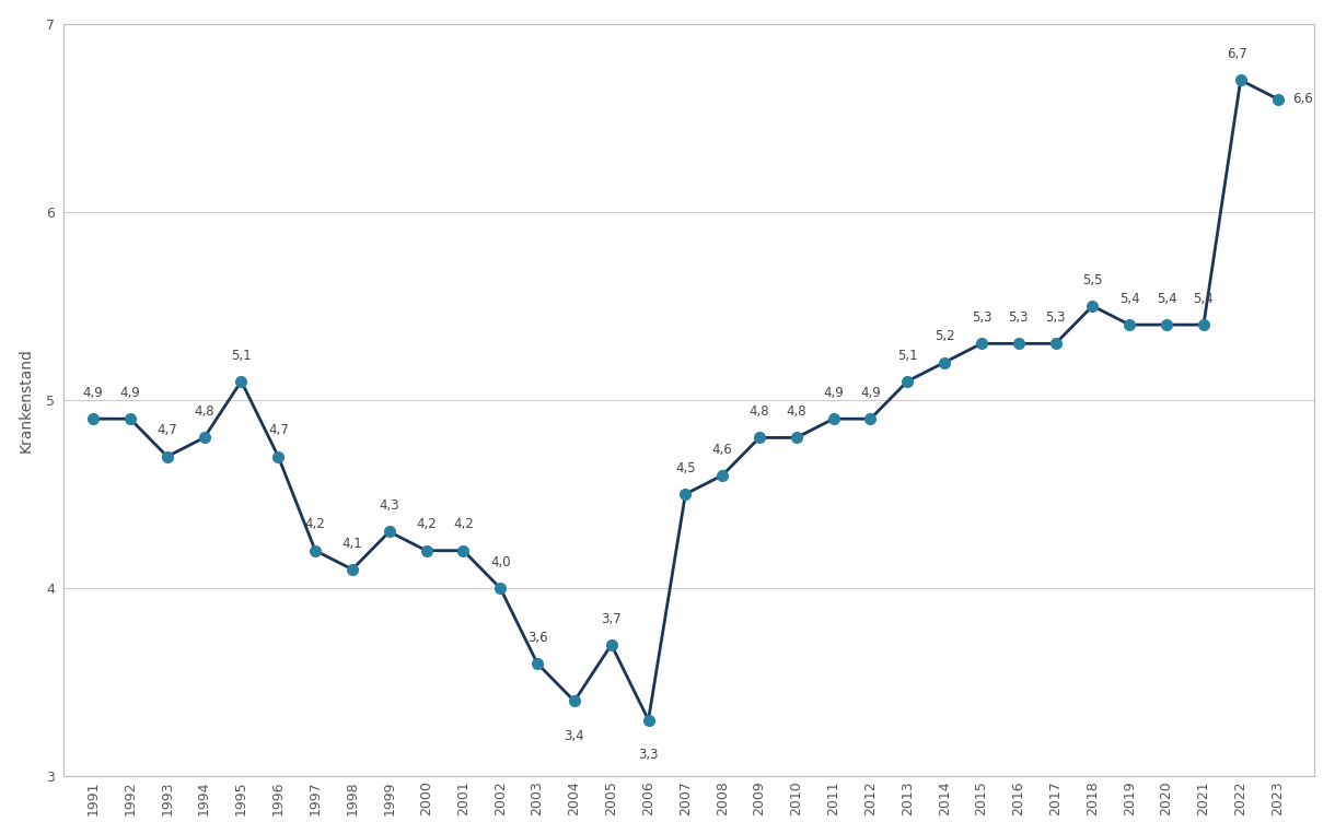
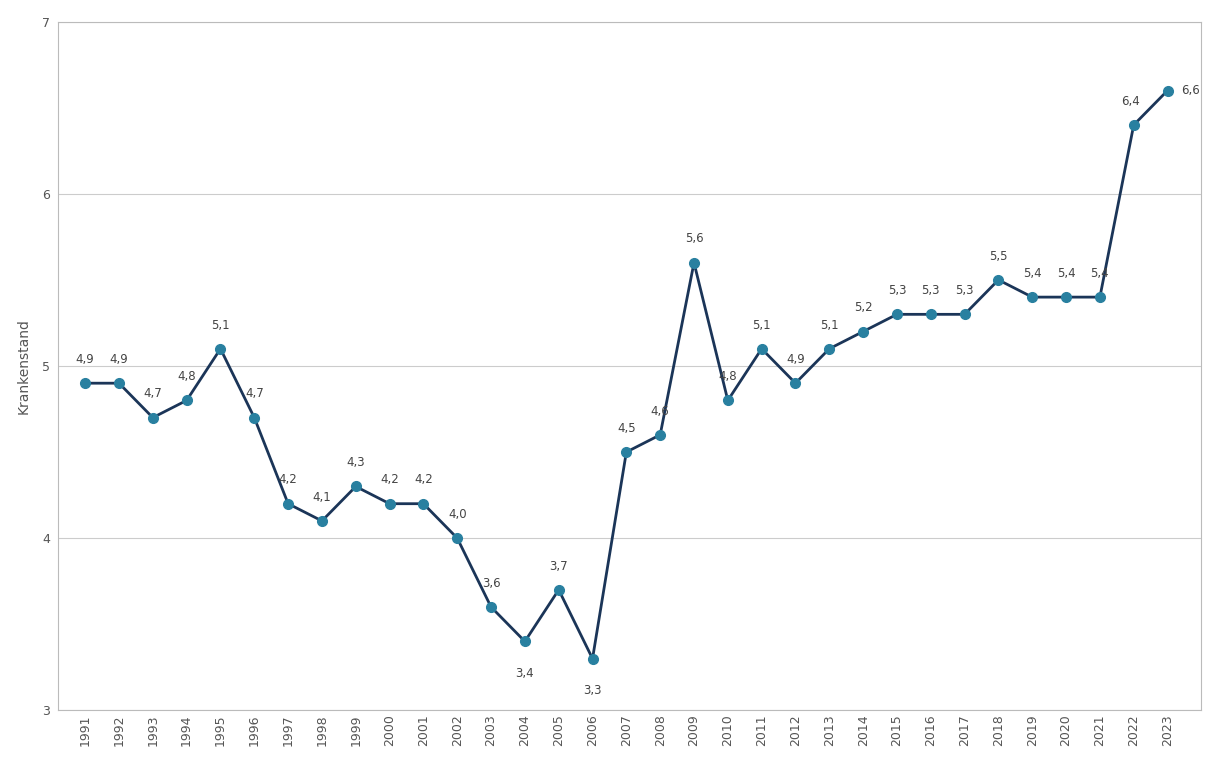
2009: 4,8 -> 5,6
2011: 4,9 -> 5,1
2022: 6,7 -> 6,4
